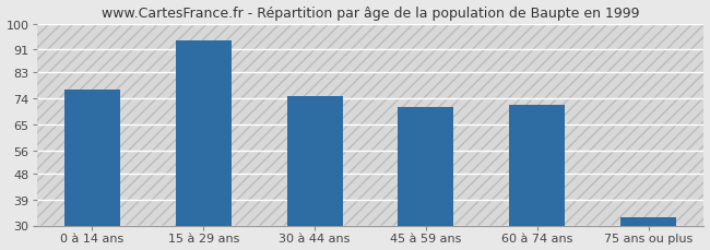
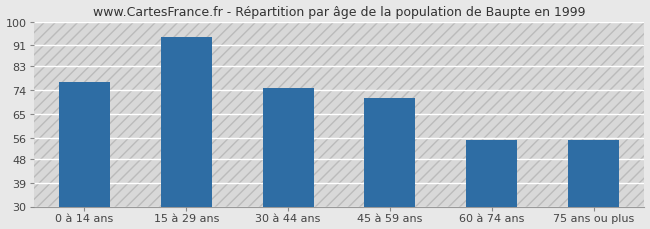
60 à 74 ans: 72 -> 55
75 ans ou plus: 33 -> 55
